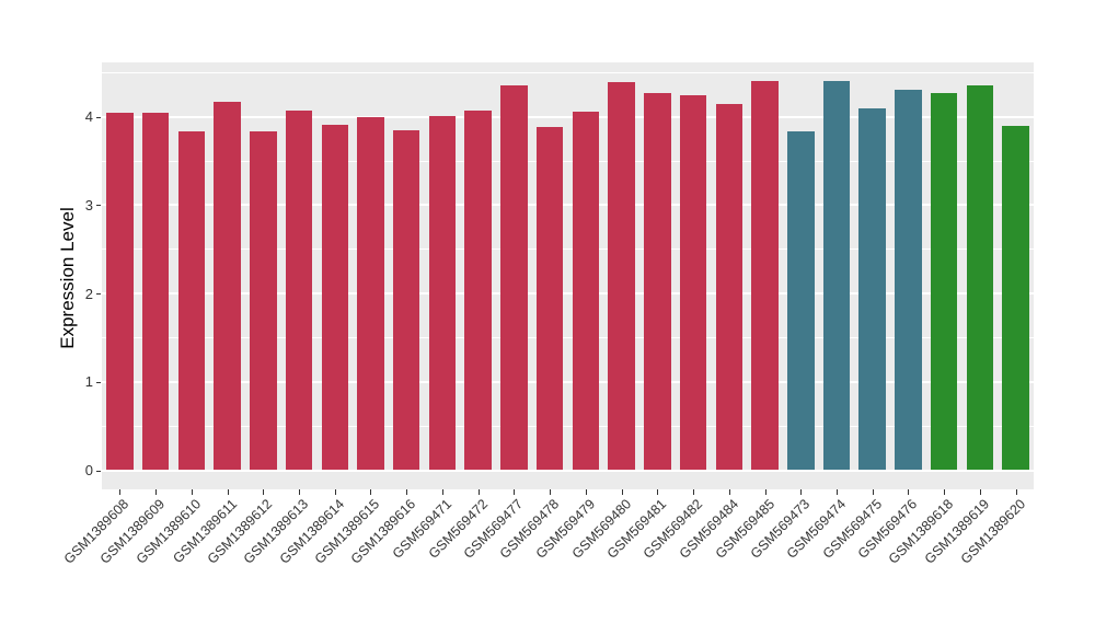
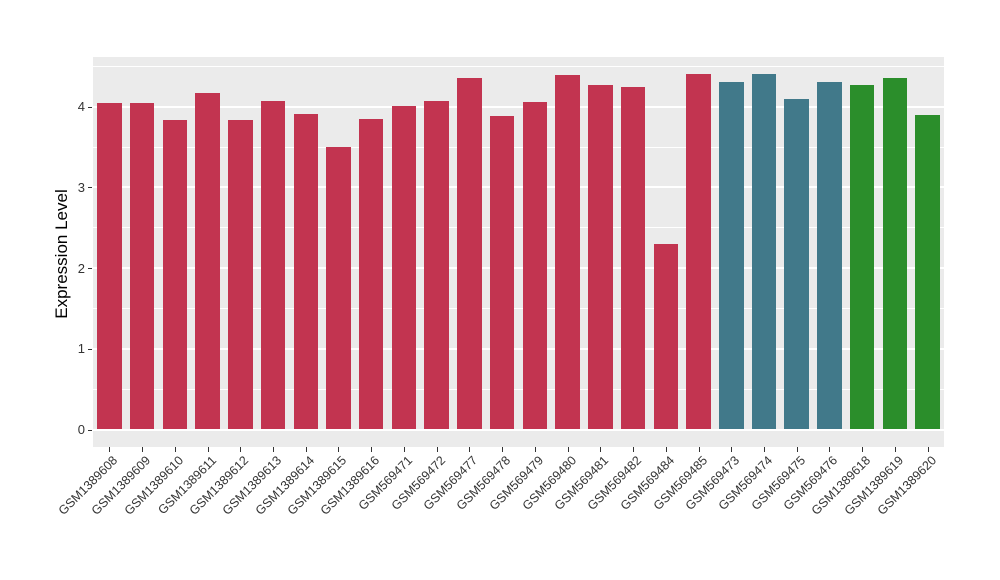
GSM1389615: 4.0 -> 3.5
GSM569484: 4.2 -> 2.3
GSM569473: 3.8 -> 4.3
